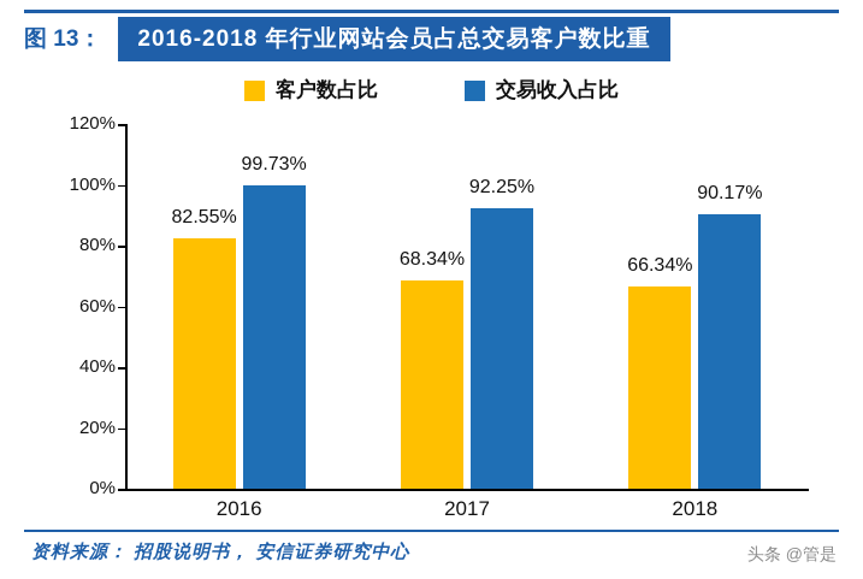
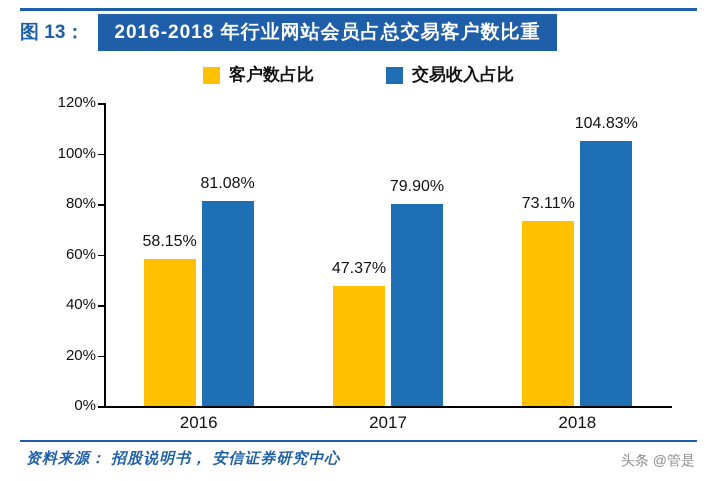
客户数占比/2016: 82.55% -> 58.15%
交易收入占比/2016: 99.73% -> 81.08%
客户数占比/2017: 68.34% -> 47.37%
交易收入占比/2017: 92.25% -> 79.90%
客户数占比/2018: 66.34% -> 73.11%
交易收入占比/2018: 90.17% -> 104.83%
